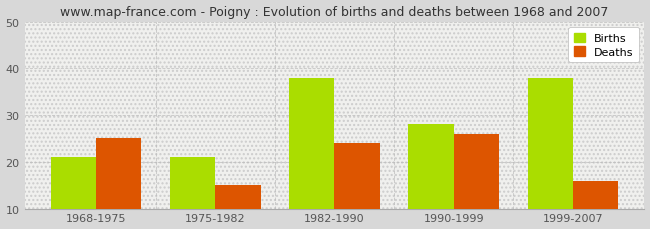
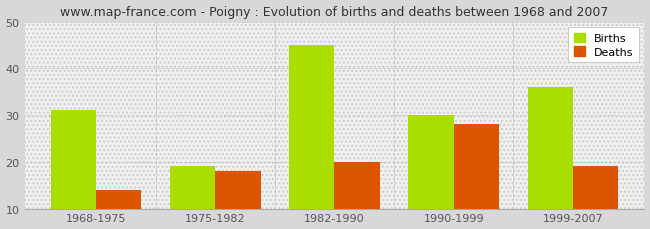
Births/1968-1975: 21 -> 31
Deaths/1968-1975: 25 -> 14
Births/1975-1982: 21 -> 19
Deaths/1975-1982: 15 -> 18
Births/1982-1990: 38 -> 45
Deaths/1982-1990: 24 -> 20
Births/1990-1999: 28 -> 30
Deaths/1990-1999: 26 -> 28
Births/1999-2007: 38 -> 36
Deaths/1999-2007: 16 -> 19
